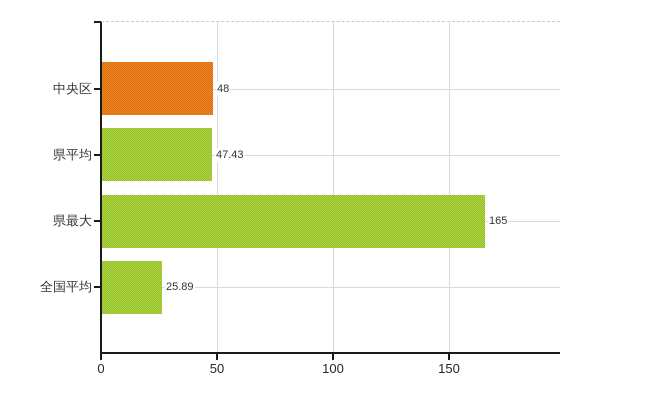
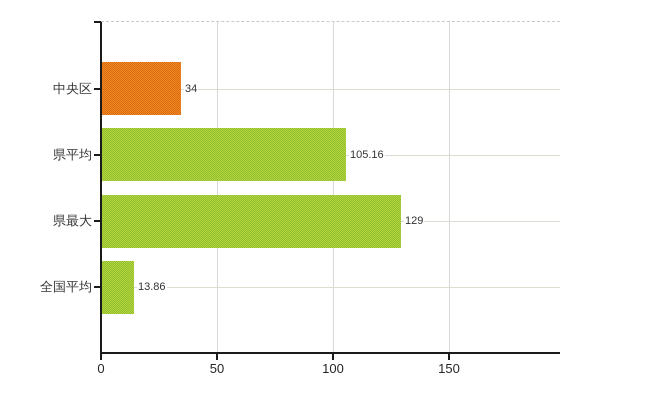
中央区: 48 -> 34
県平均: 47.43 -> 105.16
県最大: 165 -> 129
全国平均: 25.89 -> 13.86
